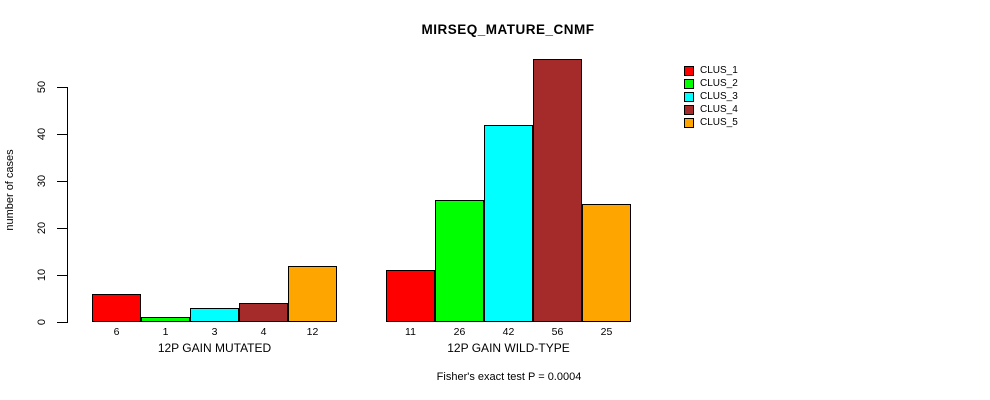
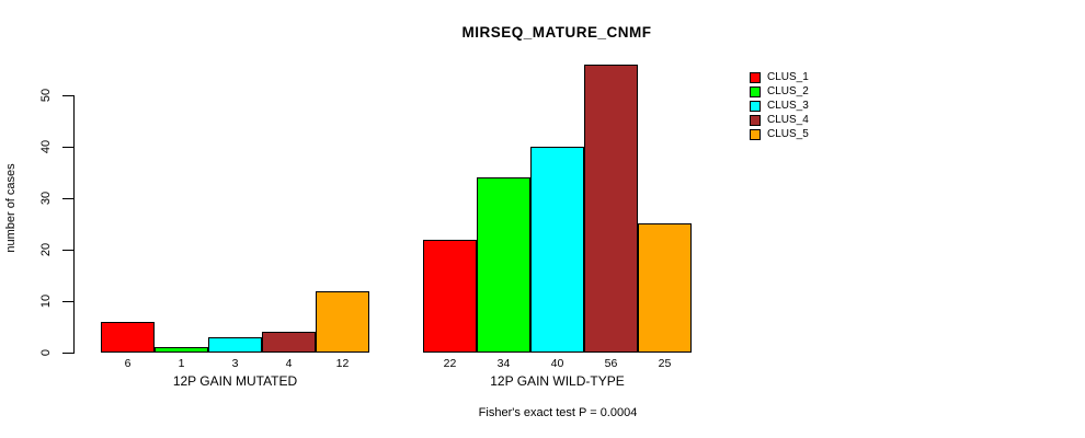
CLUS_1/12P GAIN WILD-TYPE: 11 -> 22
CLUS_2/12P GAIN WILD-TYPE: 26 -> 34
CLUS_3/12P GAIN WILD-TYPE: 42 -> 40
